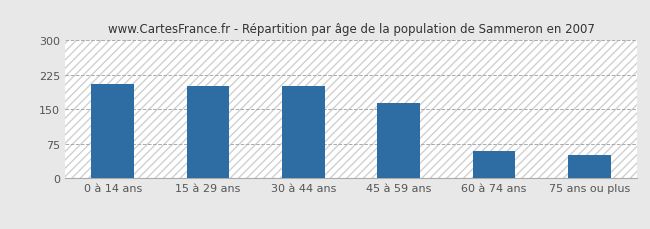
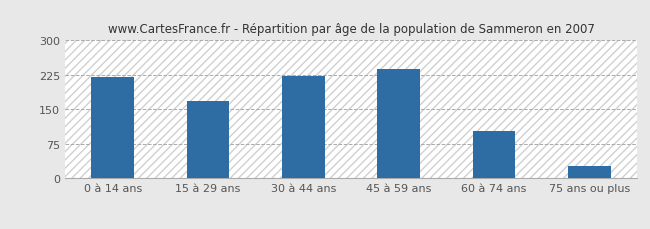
0 à 14 ans: 205 -> 220
15 à 29 ans: 200 -> 168
30 à 44 ans: 200 -> 222
45 à 59 ans: 165 -> 238
60 à 74 ans: 60 -> 103
75 ans ou plus: 50 -> 28
